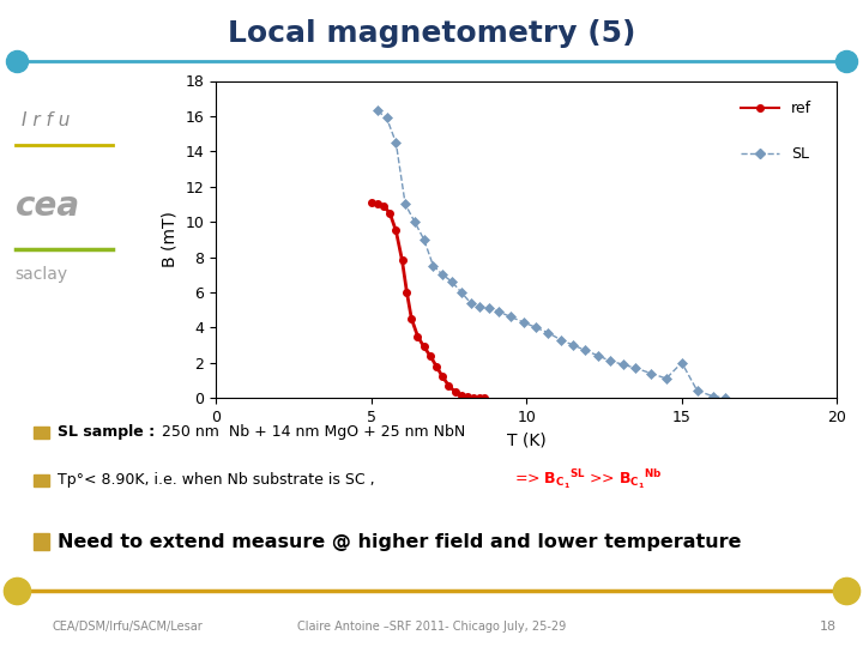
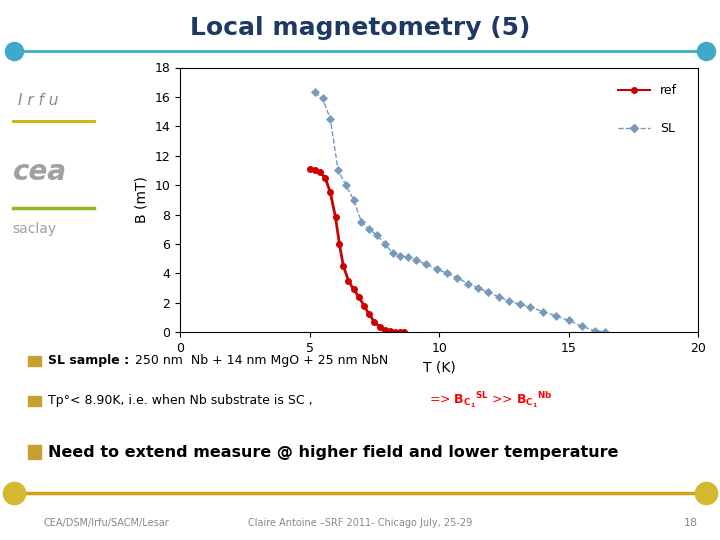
SL/15: 2.0 -> 0.8
